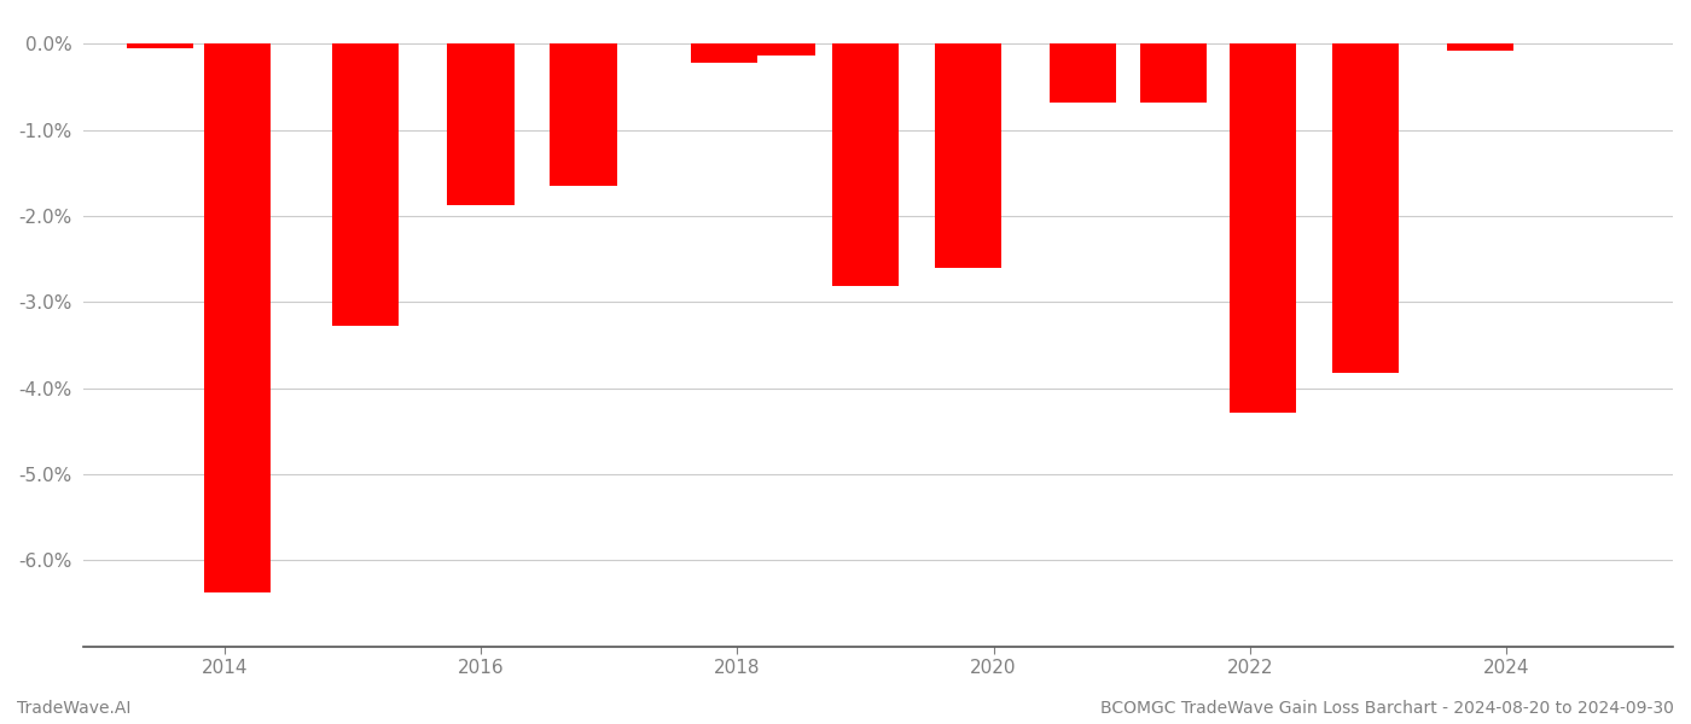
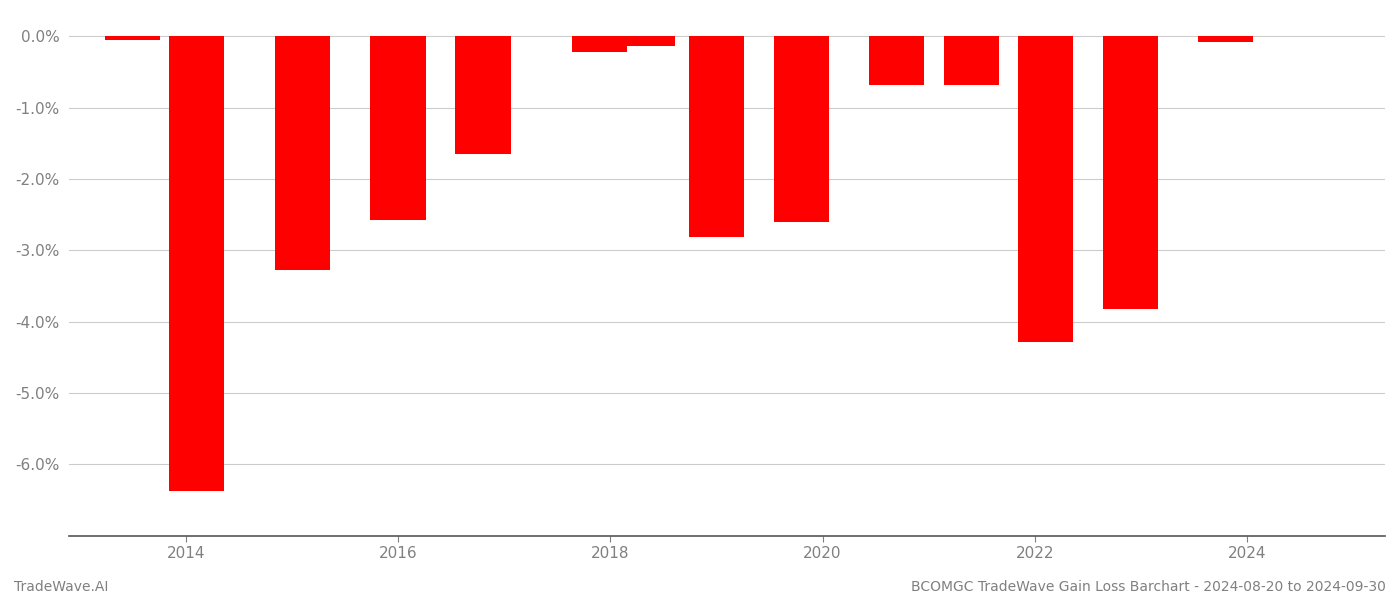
2016: -1.88% -> -2.58%
